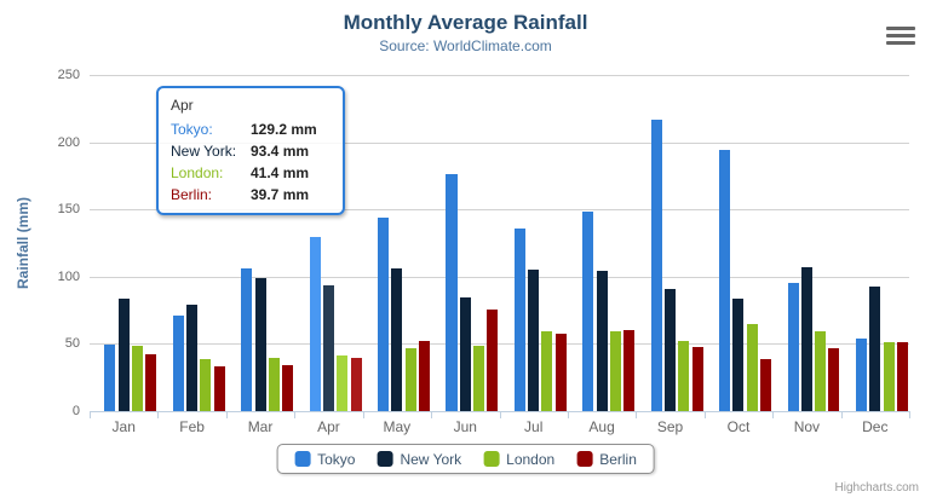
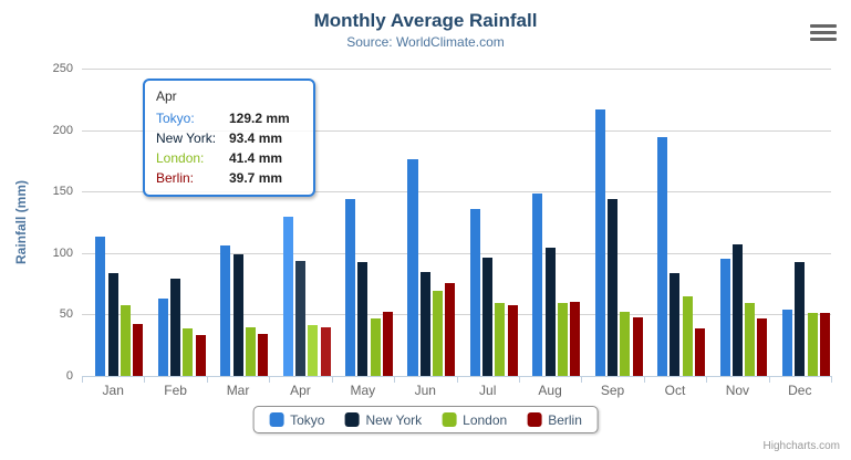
Tokyo/Jan: 50 -> 113
London/Jan: 49 -> 58
Tokyo/Feb: 72 -> 63
New York/May: 106 -> 93
London/Jun: 48 -> 69
New York/Jul: 105 -> 96
New York/Sep: 91 -> 144
